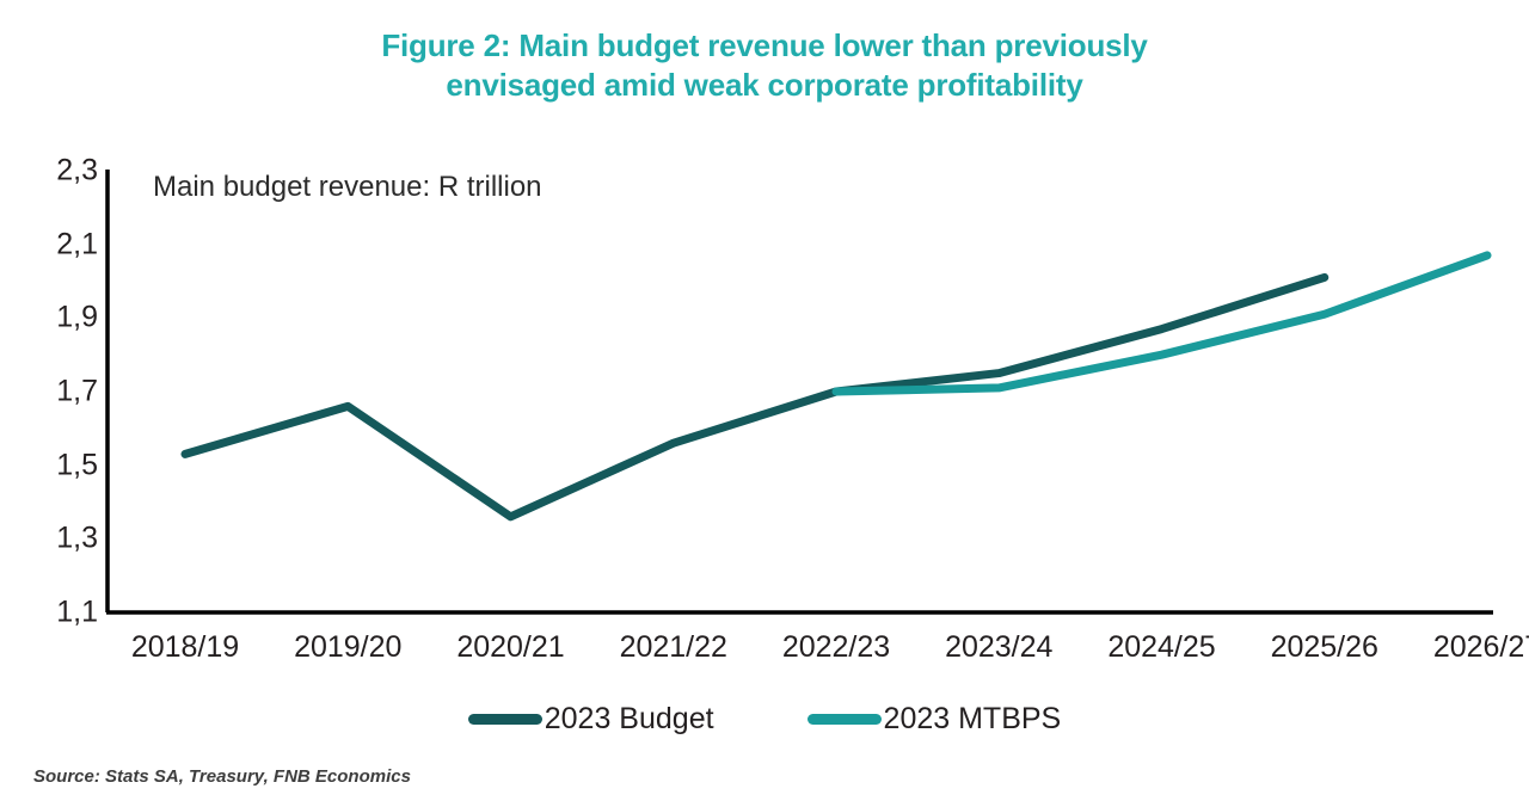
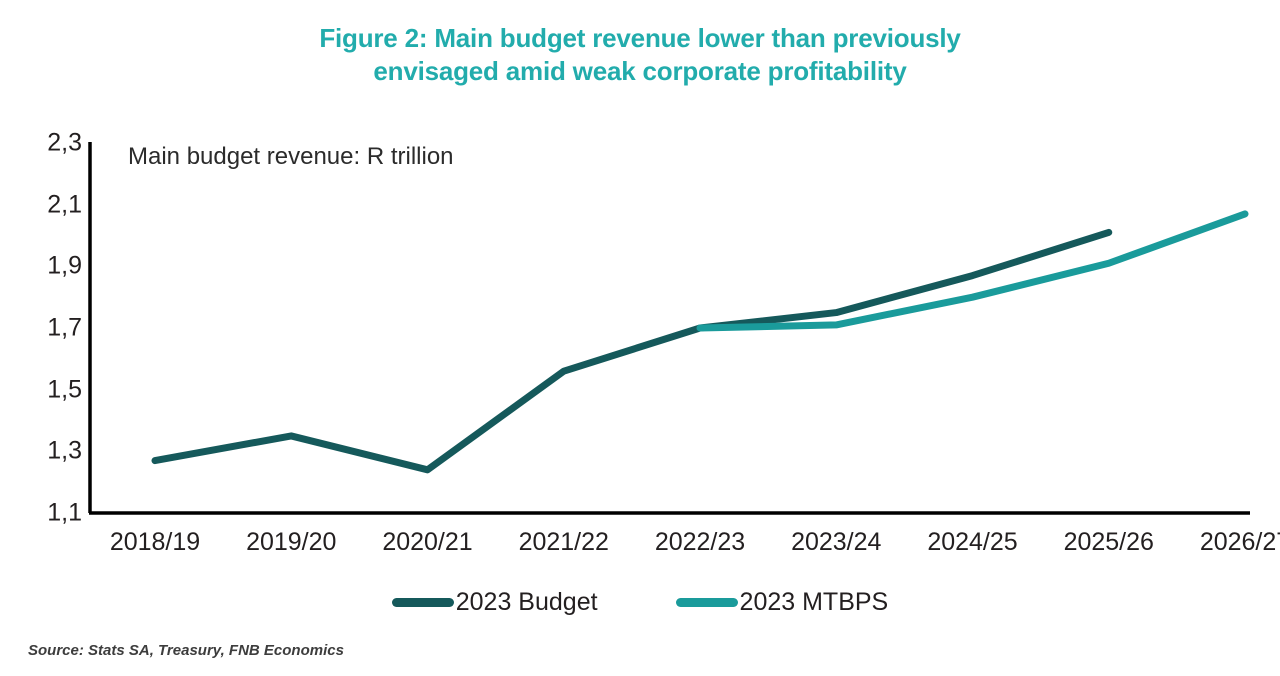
2023 Budget/2018/19: 1,53 -> 1,27
2023 Budget/2019/20: 1,66 -> 1,35
2023 Budget/2020/21: 1,36 -> 1,24
